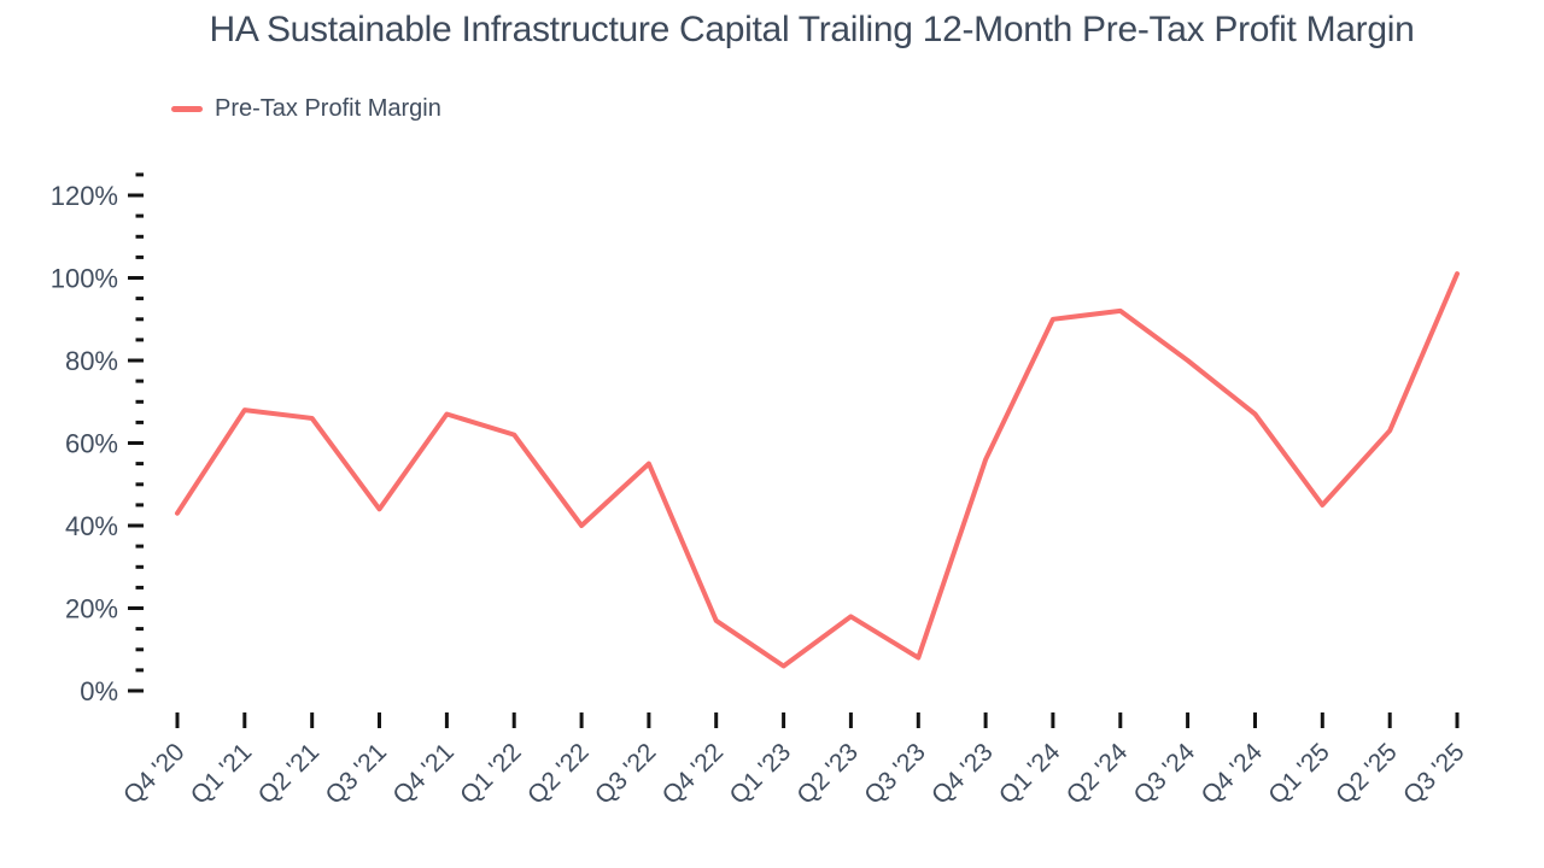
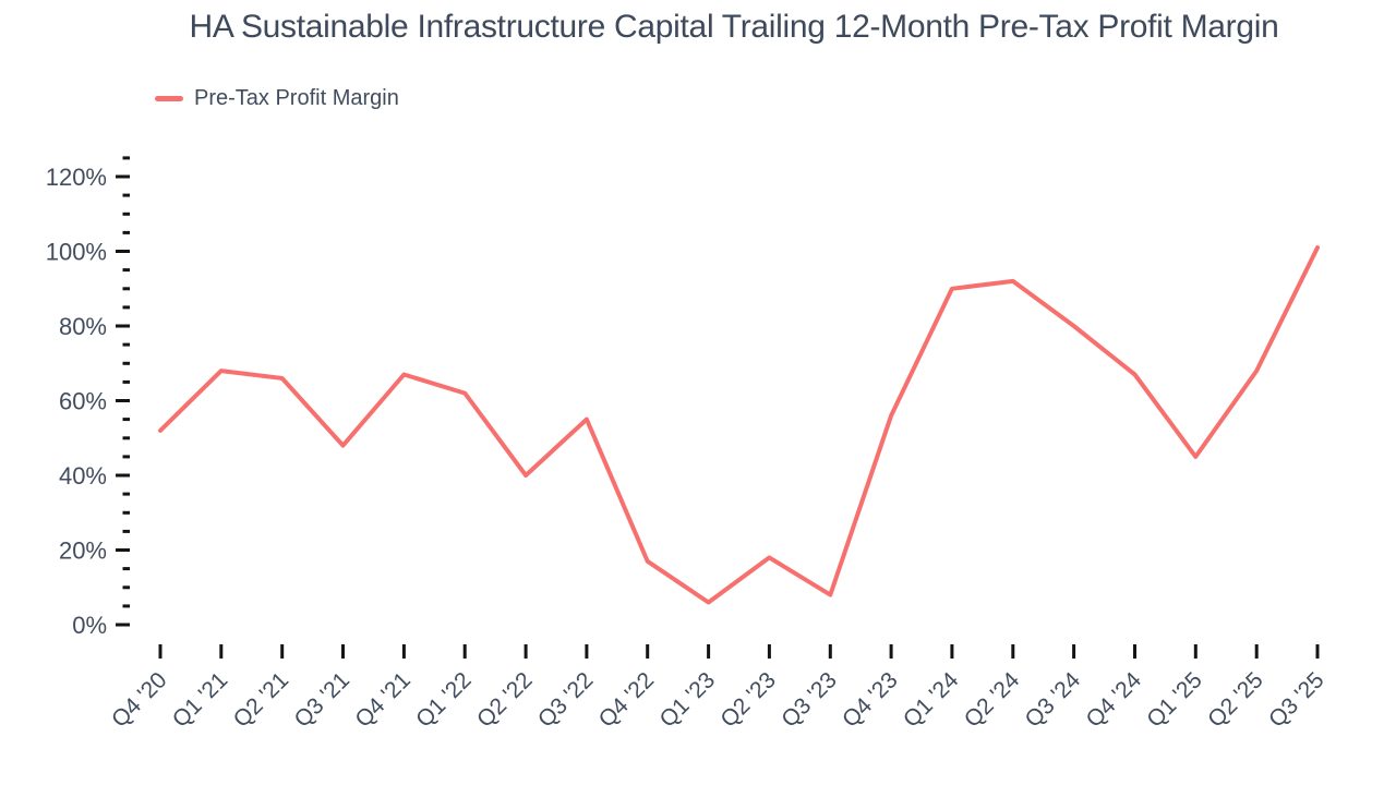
Q4 '20: 43% -> 52%
Q3 '21: 44% -> 48%
Q2 '25: 63% -> 68%
